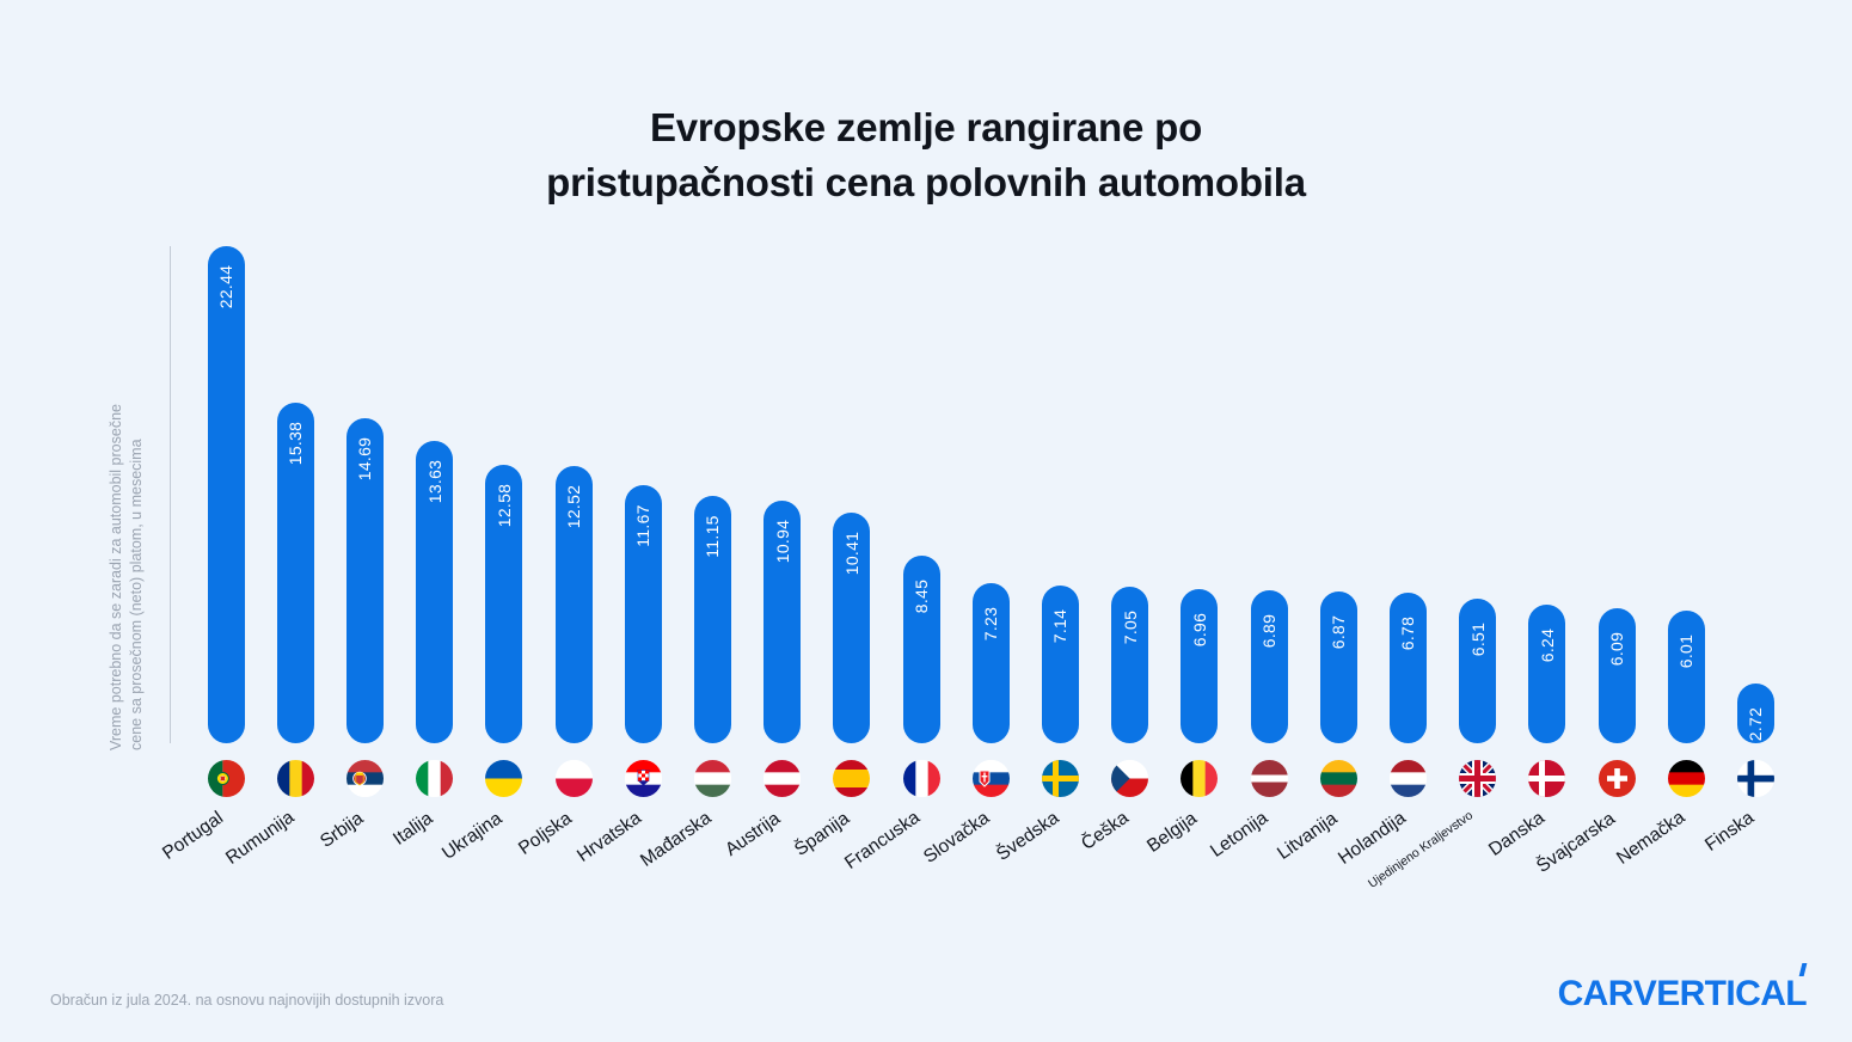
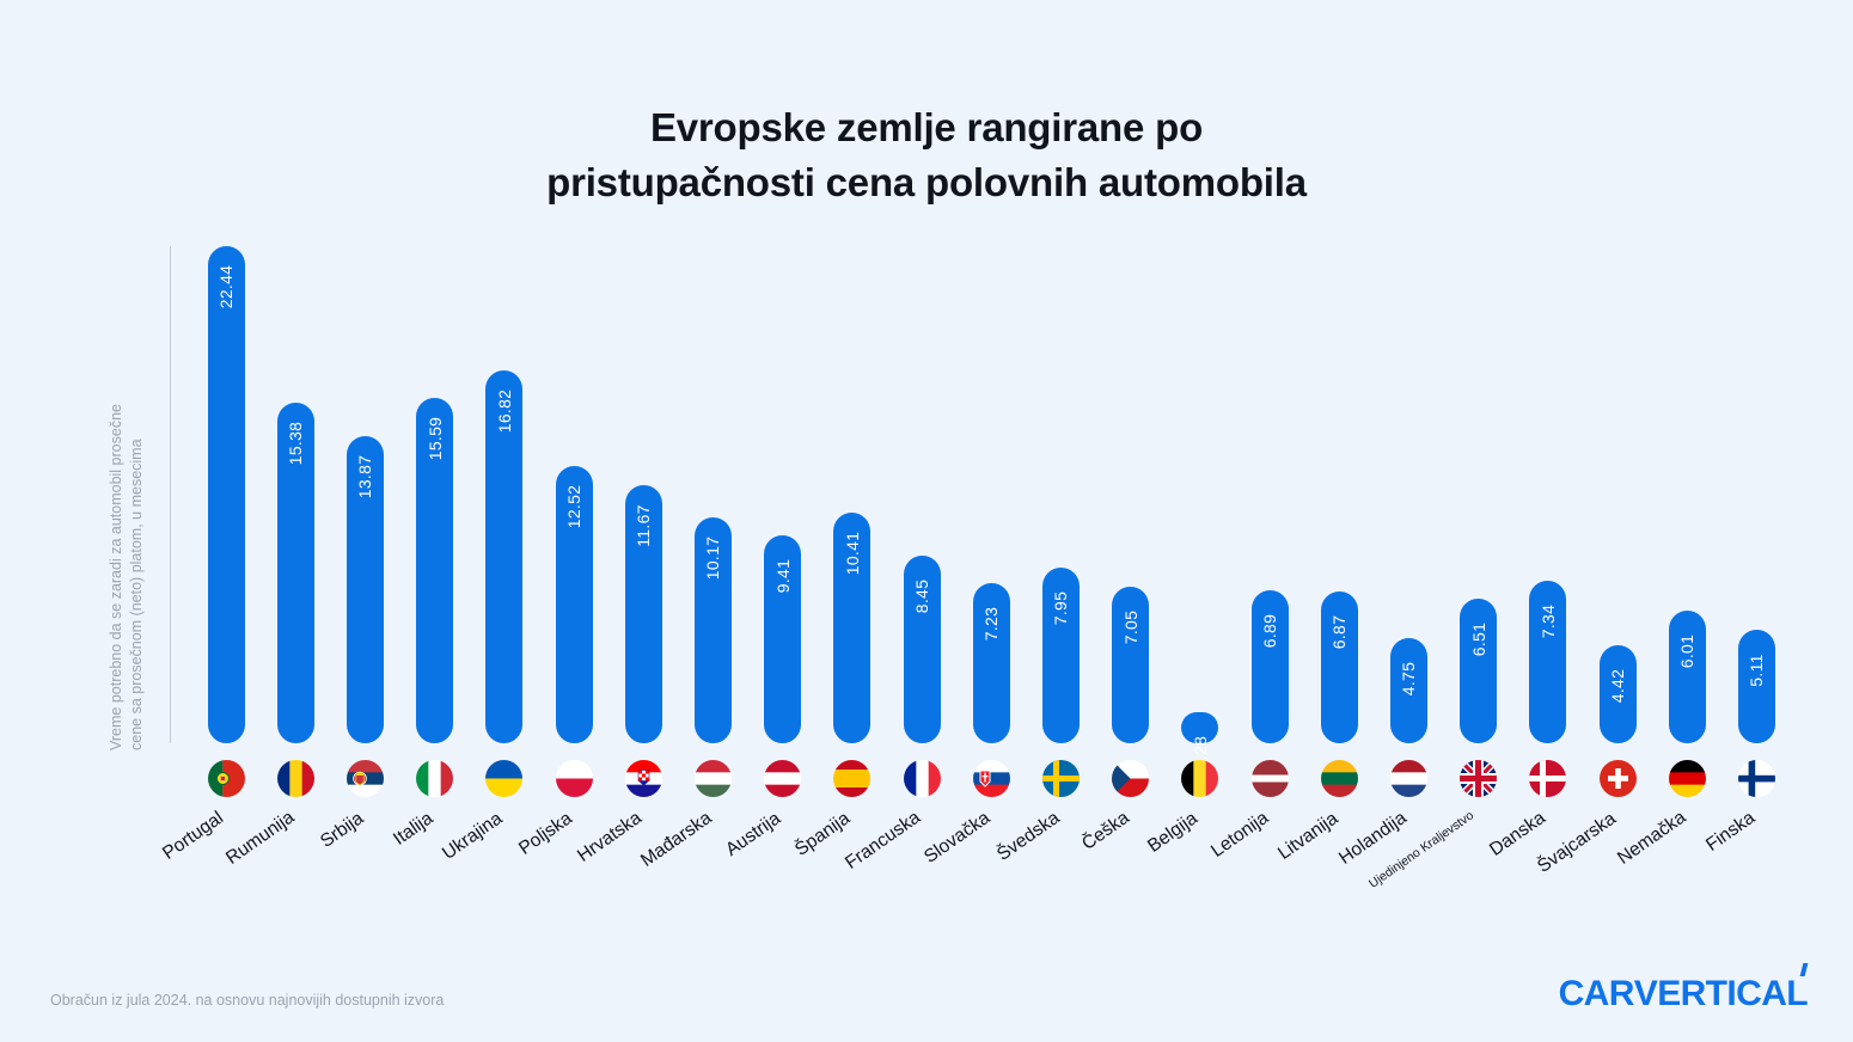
Srbija: 14.69 -> 13.87
Italija: 13.63 -> 15.59
Ukrajina: 12.58 -> 16.82
Mađarska: 11.15 -> 10.17
Austrija: 10.94 -> 9.41
Švedska: 7.14 -> 7.95
Belgija: 6.96 -> 1.28
Holandija: 6.78 -> 4.75
Danska: 6.24 -> 7.34
Švajcarska: 6.09 -> 4.42
Finska: 2.72 -> 5.11
